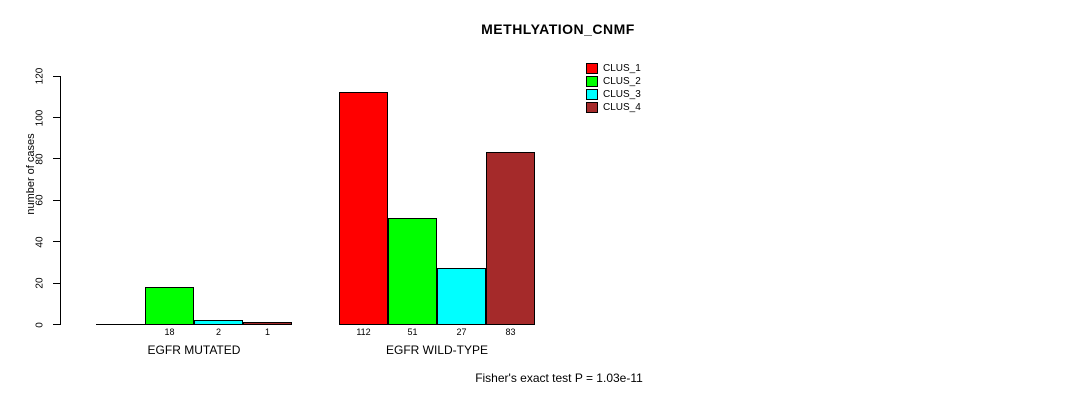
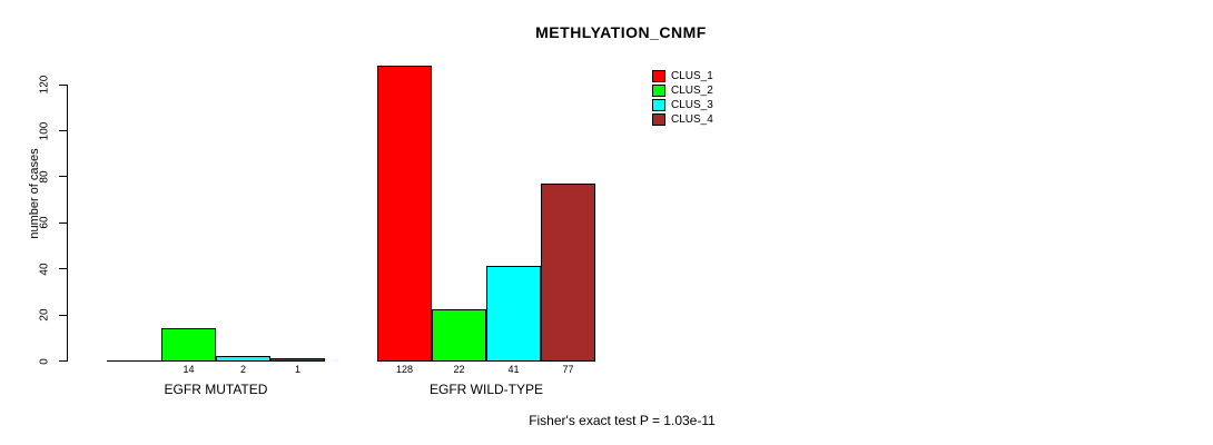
CLUS_2/EGFR MUTATED: 18 -> 14
CLUS_1/EGFR WILD-TYPE: 112 -> 128
CLUS_2/EGFR WILD-TYPE: 51 -> 22
CLUS_3/EGFR WILD-TYPE: 27 -> 41
CLUS_4/EGFR WILD-TYPE: 83 -> 77
